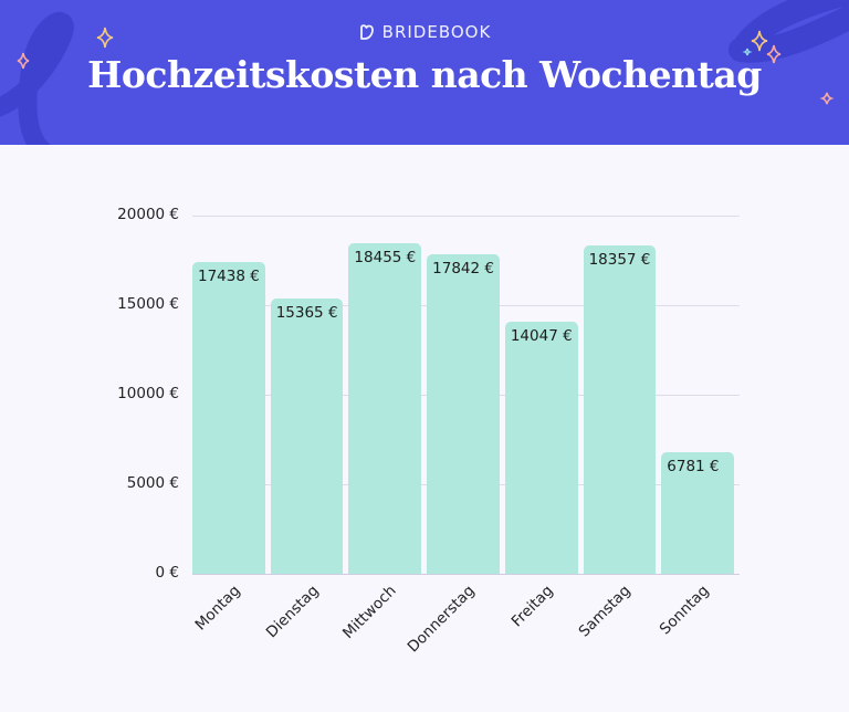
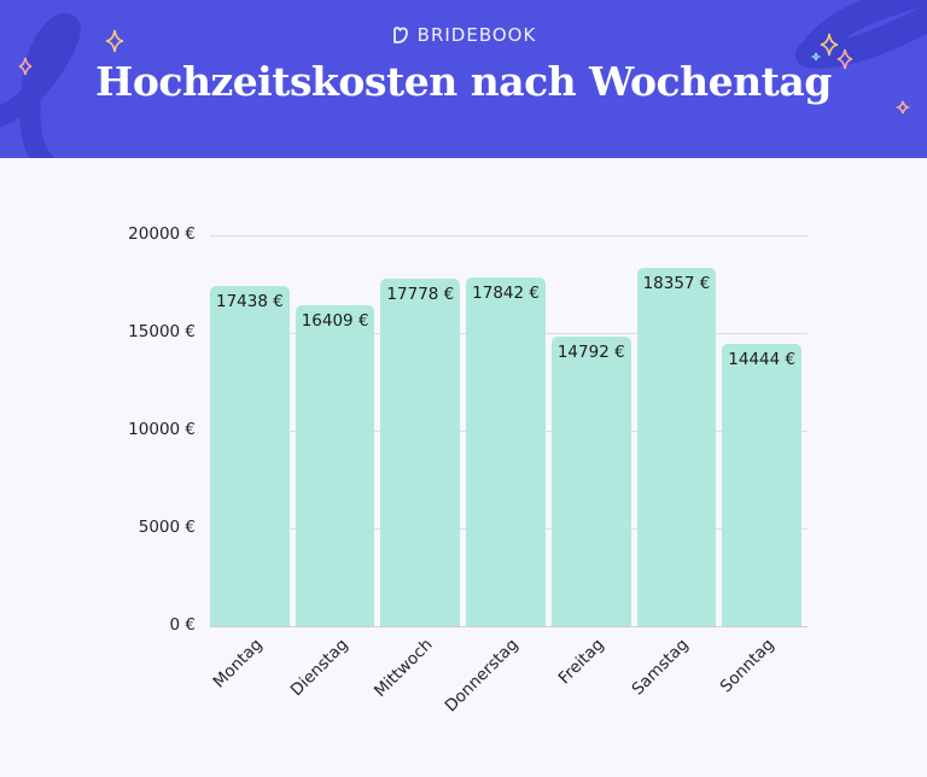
Dienstag: 15365 -> 16409
Mittwoch: 18455 -> 17778
Freitag: 14047 -> 14792
Sonntag: 6781 -> 14444
